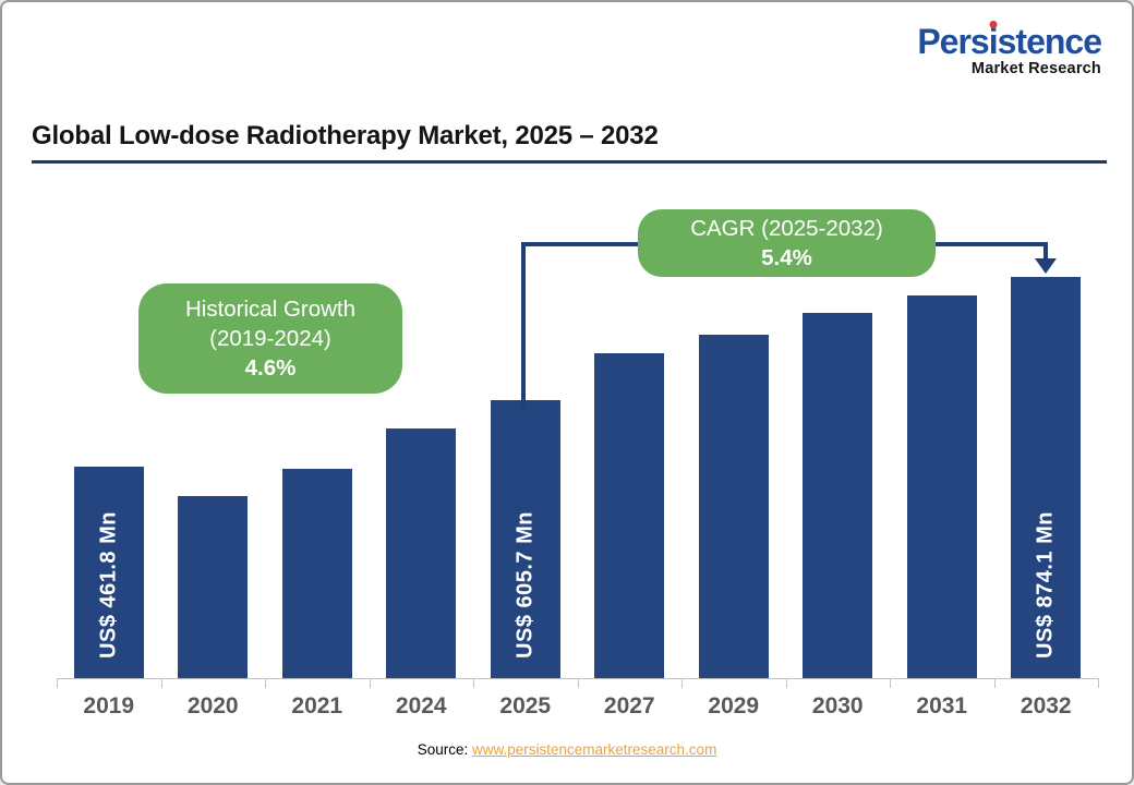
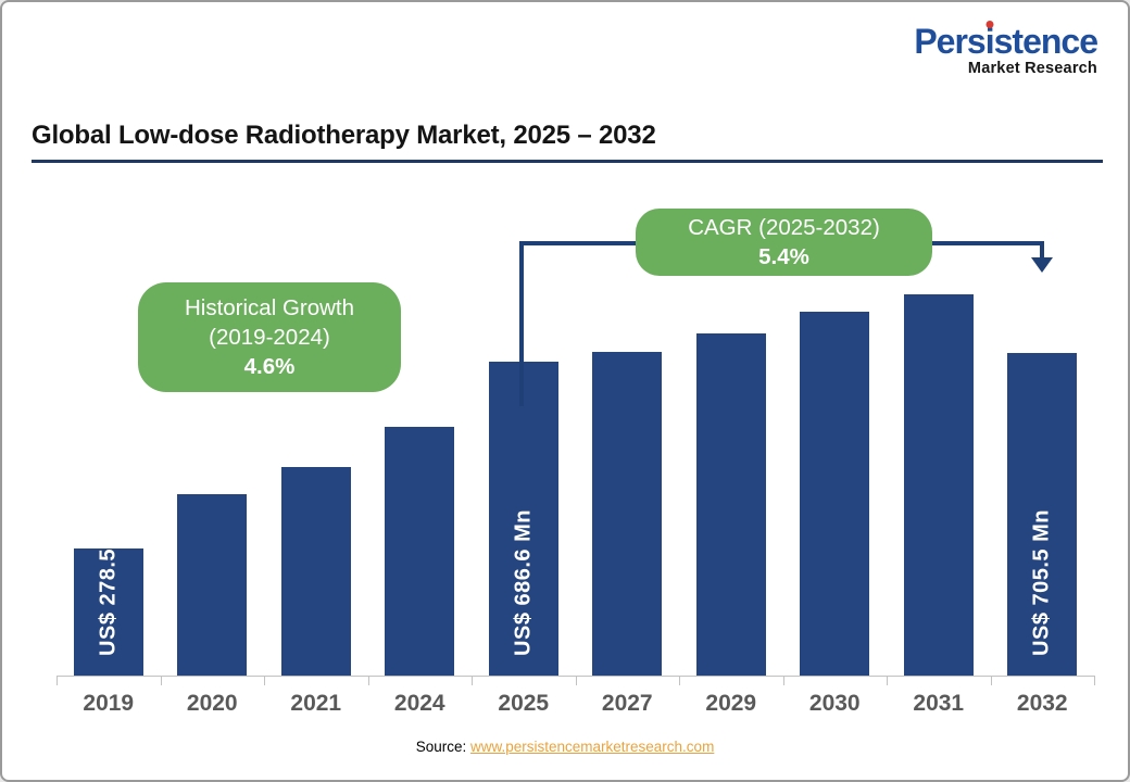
2019: 461.8 -> 278.5
2025: 605.7 -> 686.6
2032: 874.1 -> 705.5
